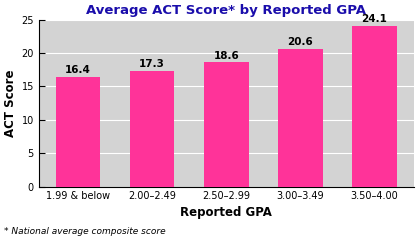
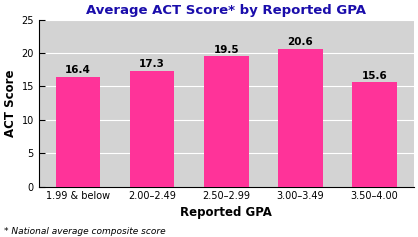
2.50–2.99: 18.6 -> 19.5
3.50–4.00: 24.1 -> 15.6
